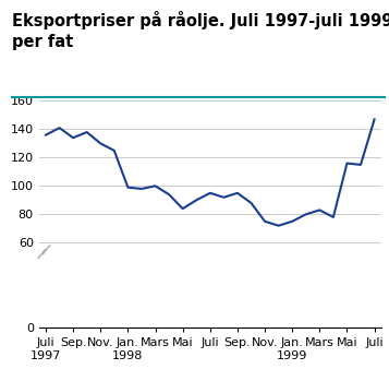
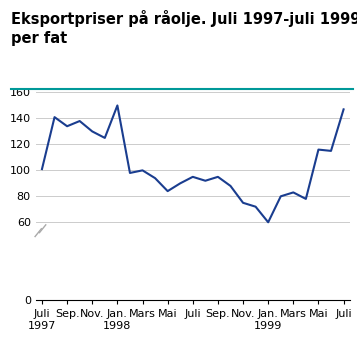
Juli 1997: 136 -> 101
Jan. 1998: 99 -> 150
Jan. 1999: 75 -> 60
